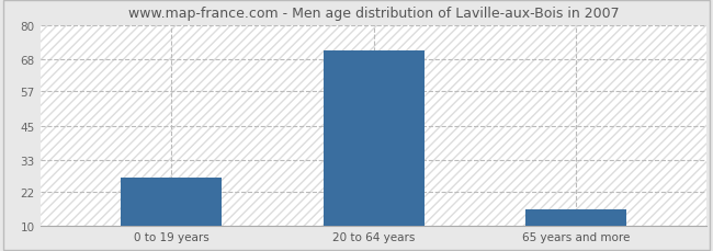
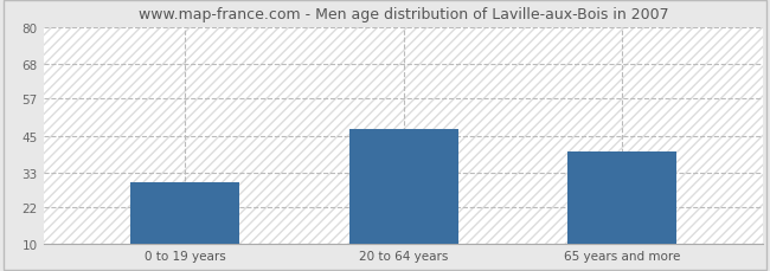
0 to 19 years: 27 -> 30
20 to 64 years: 71 -> 47
65 years and more: 16 -> 40
